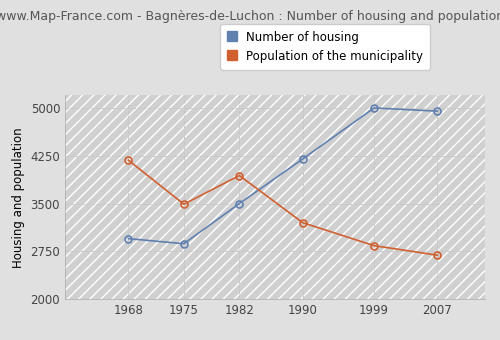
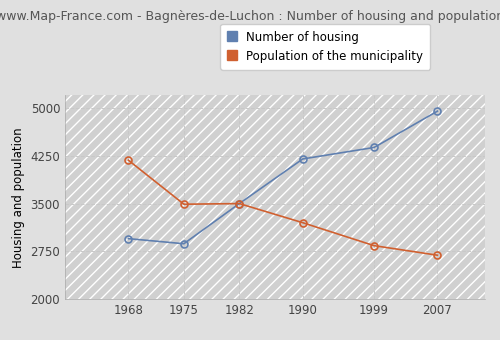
Population of the municipality/1982: 3940 -> 3500
Number of housing/1999: 5000 -> 4380
